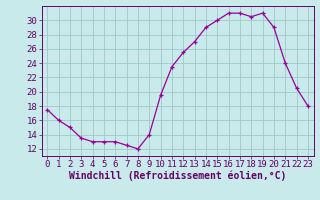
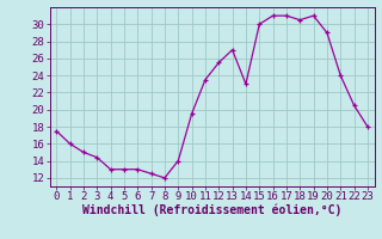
3: 13.5 -> 14.4
14: 29.0 -> 23.0
